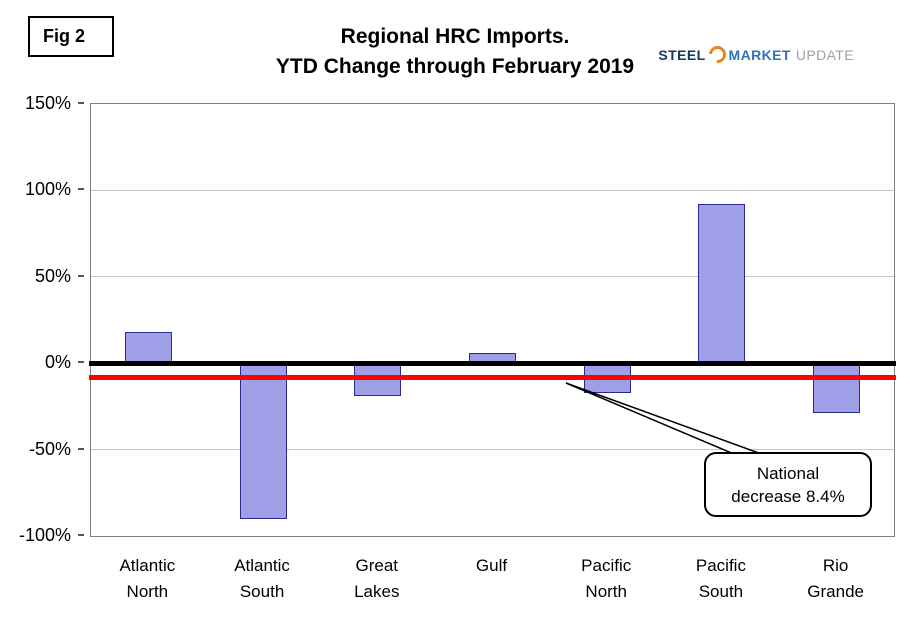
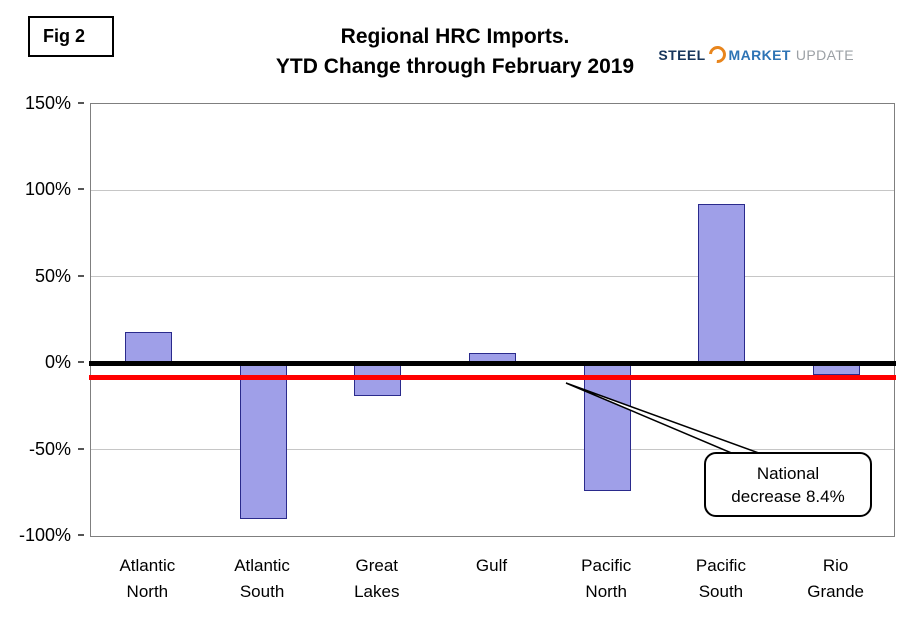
Pacific North: -17% -> -74%
Rio Grande: -29% -> -7%
